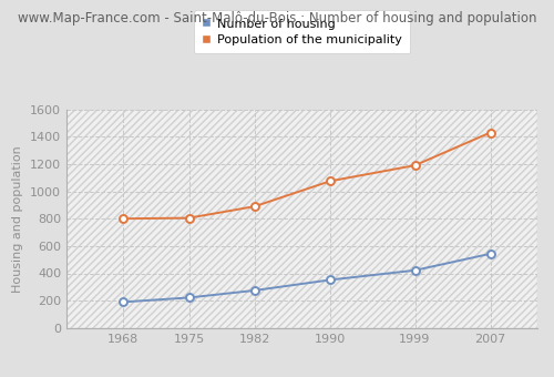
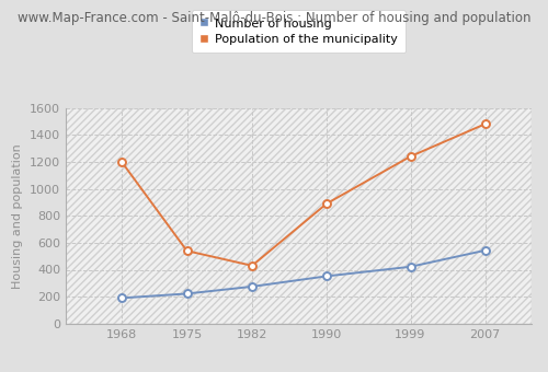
Population of the municipality/1968: 800 -> 1200
Population of the municipality/1975: 800 -> 540
Population of the municipality/1982: 890 -> 430
Population of the municipality/1990: 1080 -> 890
Population of the municipality/1999: 1190 -> 1240
Population of the municipality/2007: 1430 -> 1480
